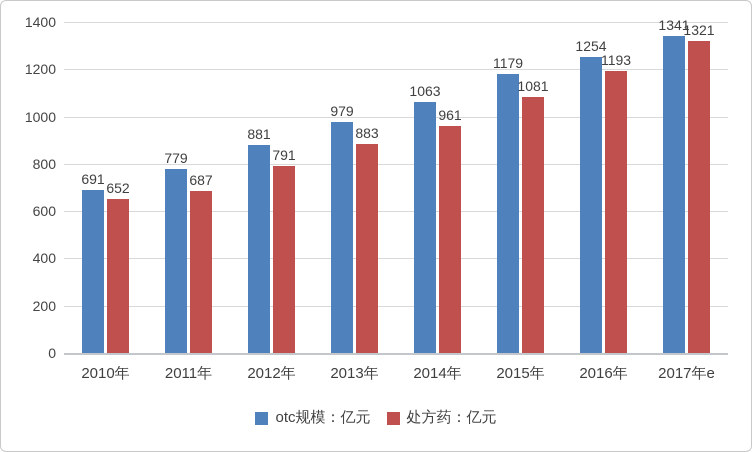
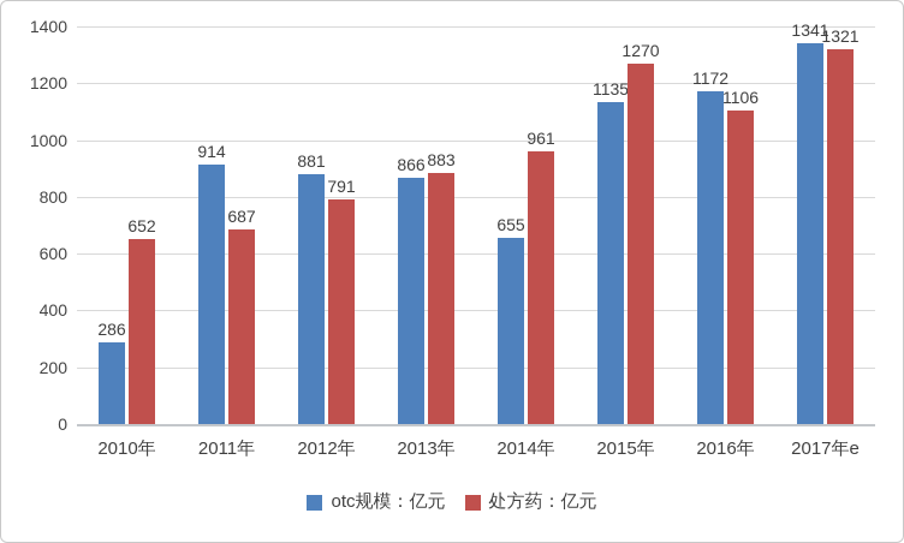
otc规模：亿元/2010年: 691 -> 286
otc规模：亿元/2011年: 779 -> 914
otc规模：亿元/2013年: 979 -> 866
otc规模：亿元/2014年: 1063 -> 655
otc规模：亿元/2015年: 1179 -> 1135
处方药：亿元/2015年: 1081 -> 1270
otc规模：亿元/2016年: 1254 -> 1172
处方药：亿元/2016年: 1193 -> 1106
